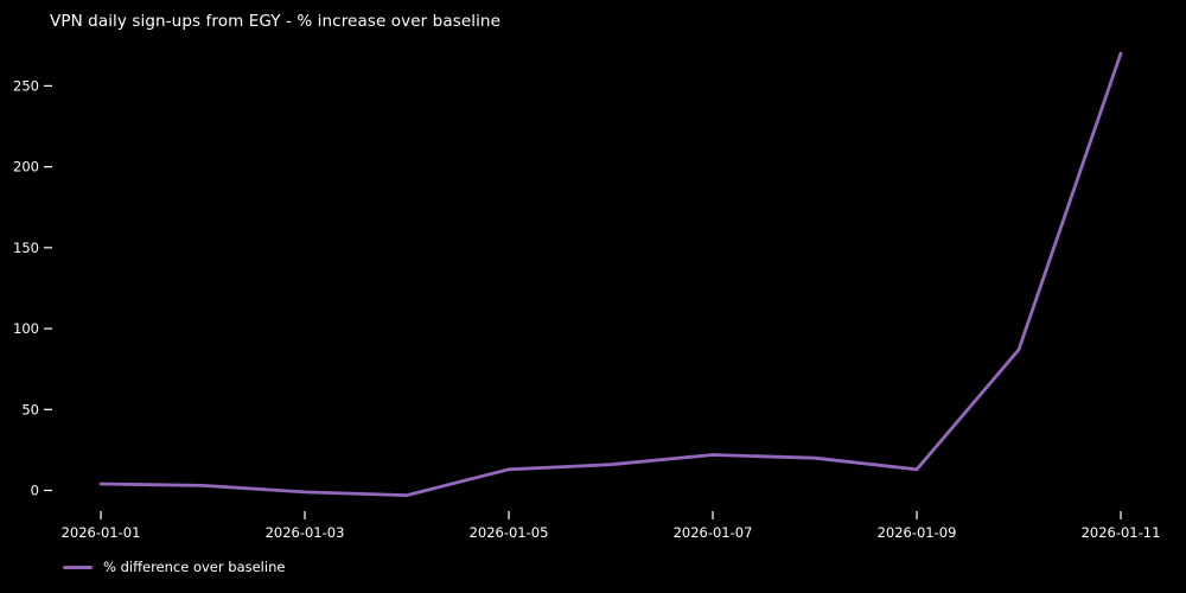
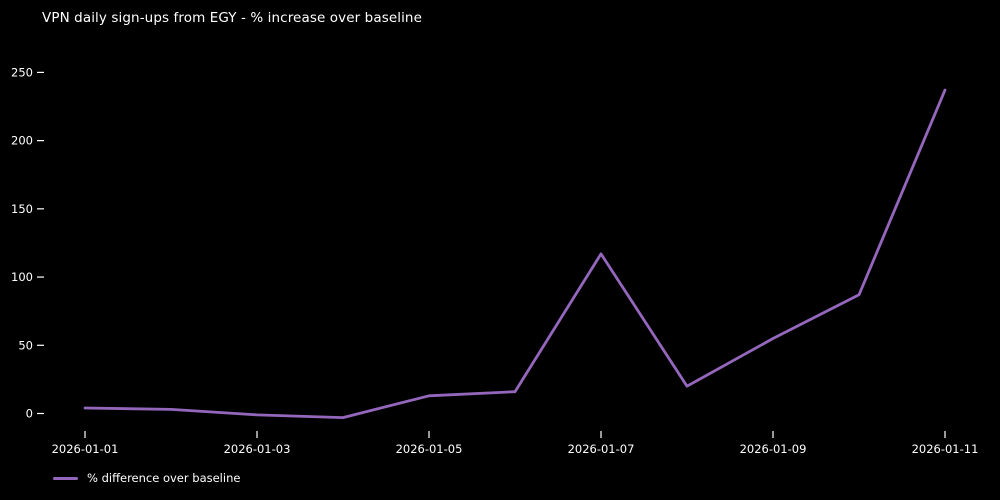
2026-01-07: 22 -> 117
2026-01-09: 13 -> 55
2026-01-11: 270 -> 237
